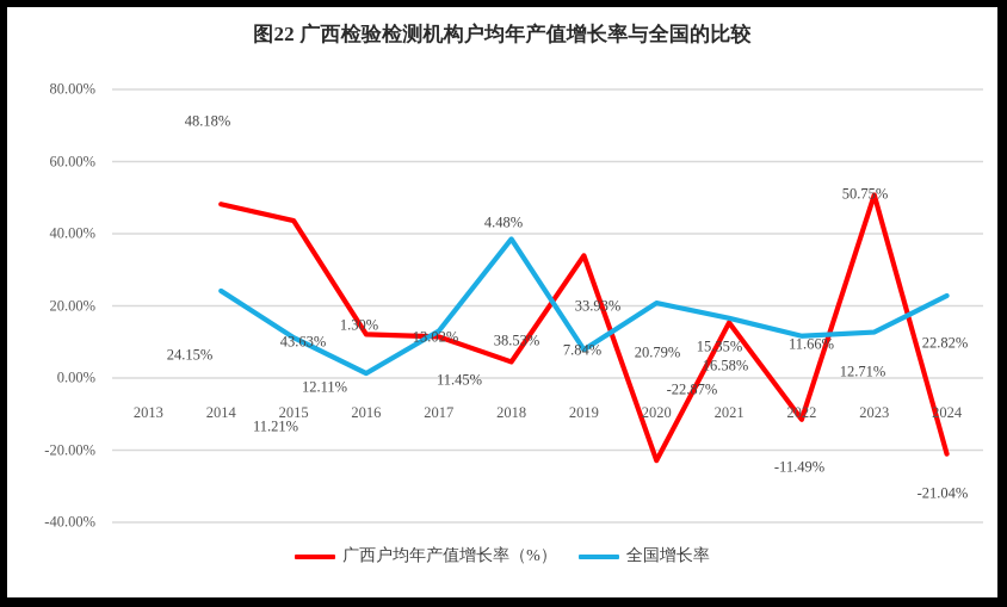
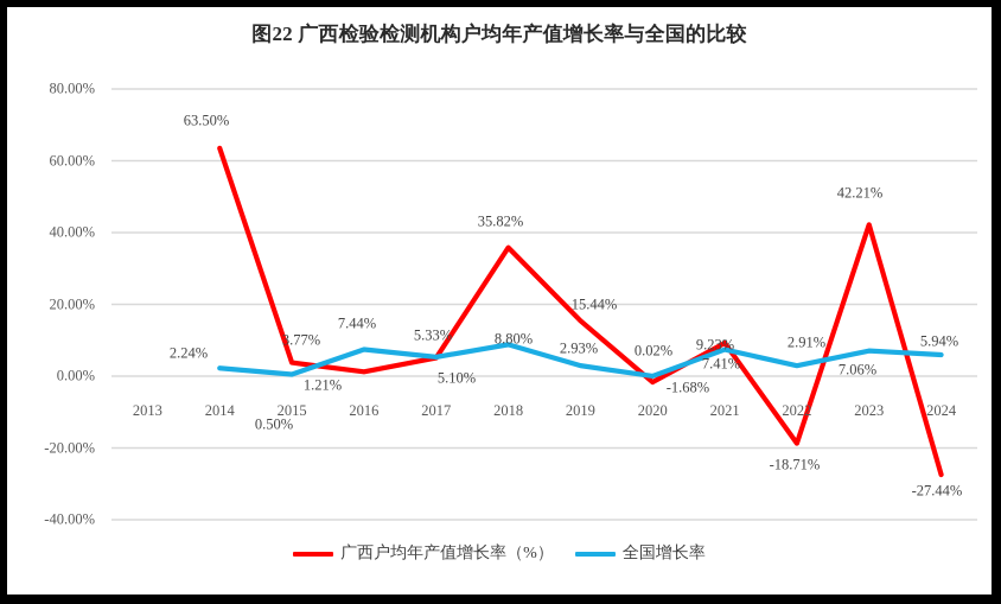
广西户均年产值增长率（%）/2014: 48.18% -> 63.50%
全国增长率/2014: 24.15% -> 2.24%
广西户均年产值增长率（%）/2015: 43.63% -> 3.77%
全国增长率/2015: 11.21% -> 0.50%
广西户均年产值增长率（%）/2016: 12.11% -> 1.21%
全国增长率/2016: 1.30% -> 7.44%
广西户均年产值增长率（%）/2017: 11.45% -> 5.10%
全国增长率/2017: 13.02% -> 5.33%
广西户均年产值增长率（%）/2018: 4.48% -> 35.82%
全国增长率/2018: 38.53% -> 8.80%
广西户均年产值增长率（%）/2019: 33.93% -> 15.44%
全国增长率/2019: 7.84% -> 2.93%
广西户均年产值增长率（%）/2020: -22.87% -> -1.68%
全国增长率/2020: 20.79% -> 0.02%
广西户均年产值增长率（%）/2021: 15.35% -> 9.23%
全国增长率/2021: 16.58% -> 7.41%
广西户均年产值增长率（%）/2022: -11.49% -> -18.71%
全国增长率/2022: 11.66% -> 2.91%
广西户均年产值增长率（%）/2023: 50.75% -> 42.21%
全国增长率/2023: 12.71% -> 7.06%
广西户均年产值增长率（%）/2024: -21.04% -> -27.44%
全国增长率/2024: 22.82% -> 5.94%
